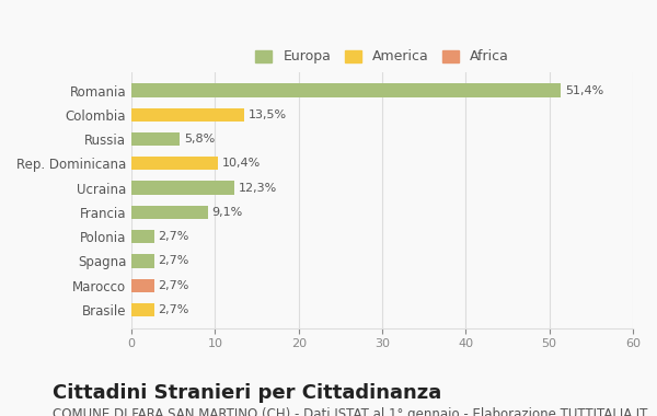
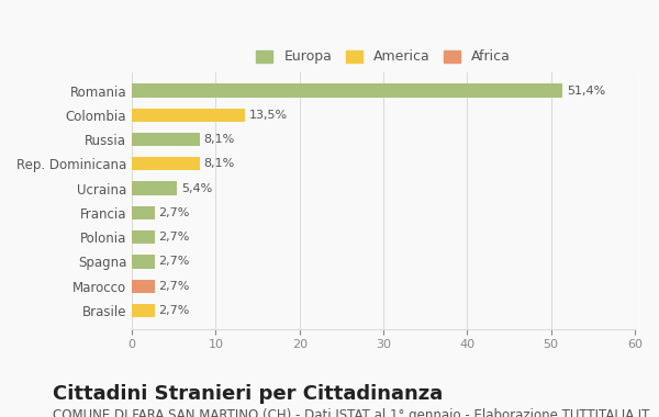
Russia: 5,8% -> 8,1%
Rep. Dominicana: 10,4% -> 8,1%
Ucraina: 12,3% -> 5,4%
Francia: 9,1% -> 2,7%
